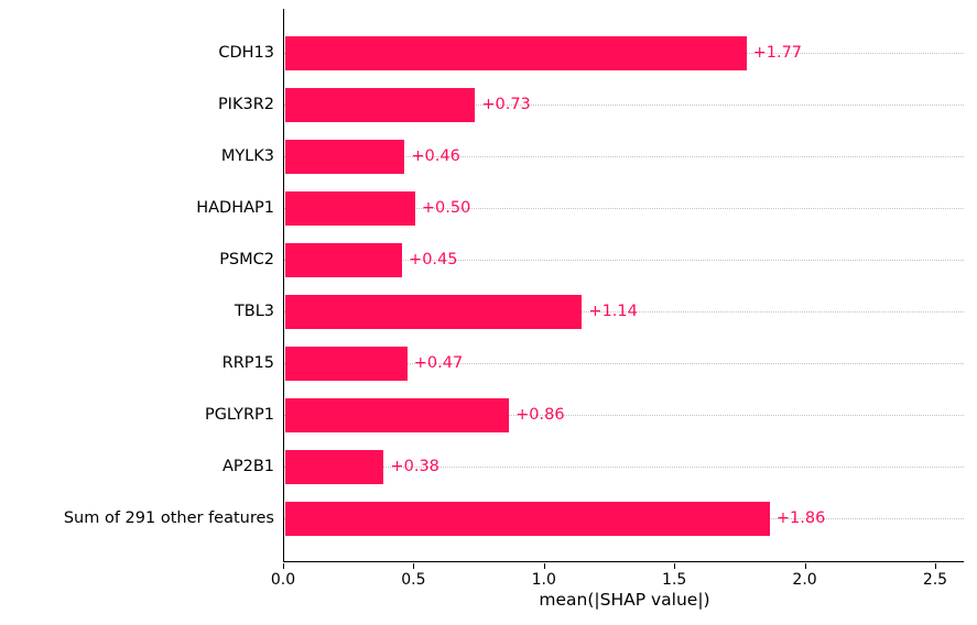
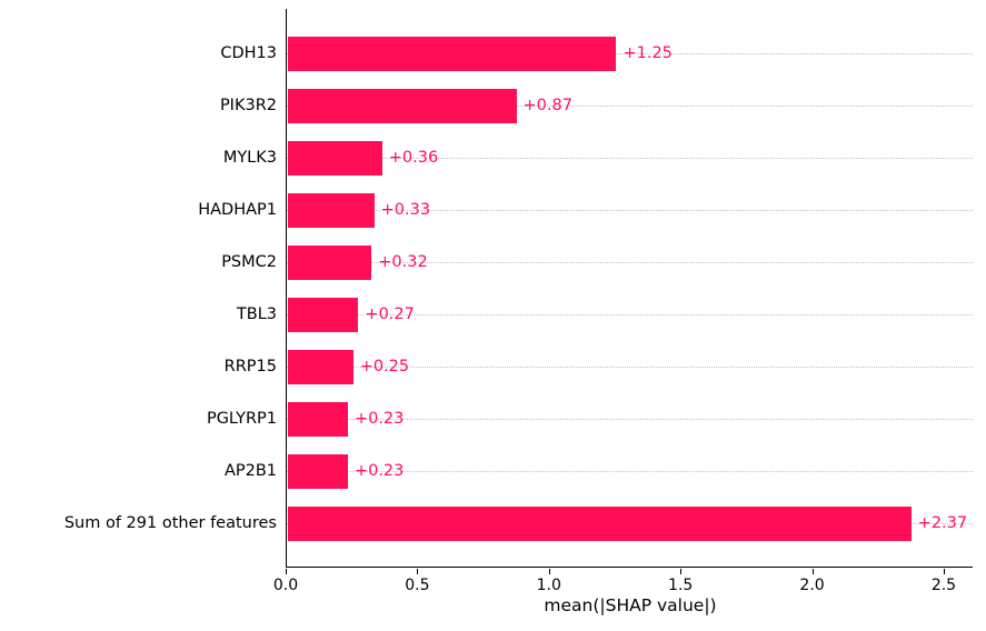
CDH13: +1.77 -> +1.25
PIK3R2: +0.73 -> +0.87
MYLK3: +0.46 -> +0.36
HADHAP1: +0.50 -> +0.33
PSMC2: +0.45 -> +0.32
TBL3: +1.14 -> +0.27
RRP15: +0.47 -> +0.25
PGLYRP1: +0.86 -> +0.23
AP2B1: +0.38 -> +0.23
Sum of 291 other features: +1.86 -> +2.37
